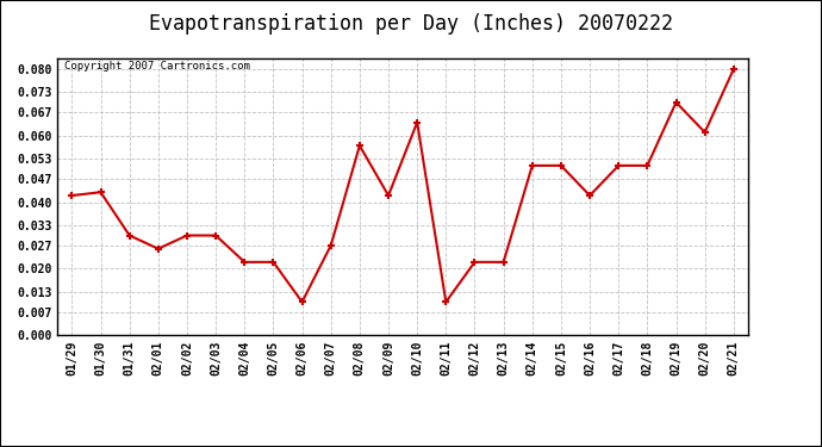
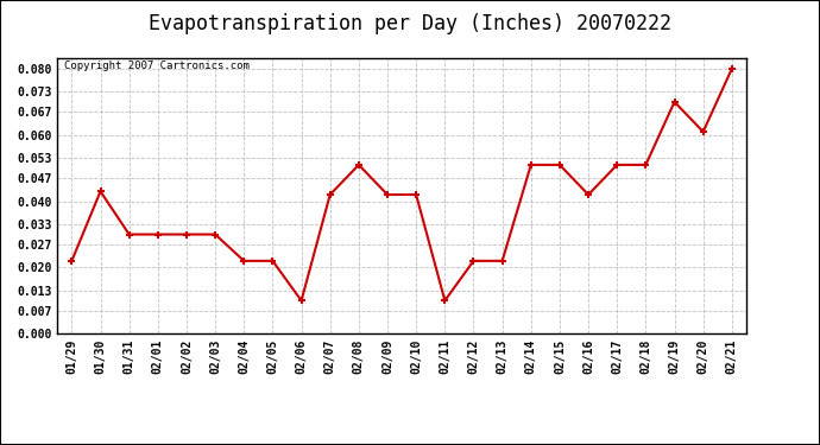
01/29: 0.042 -> 0.022
02/01: 0.026 -> 0.030
02/07: 0.027 -> 0.042
02/08: 0.057 -> 0.051
02/10: 0.064 -> 0.042
